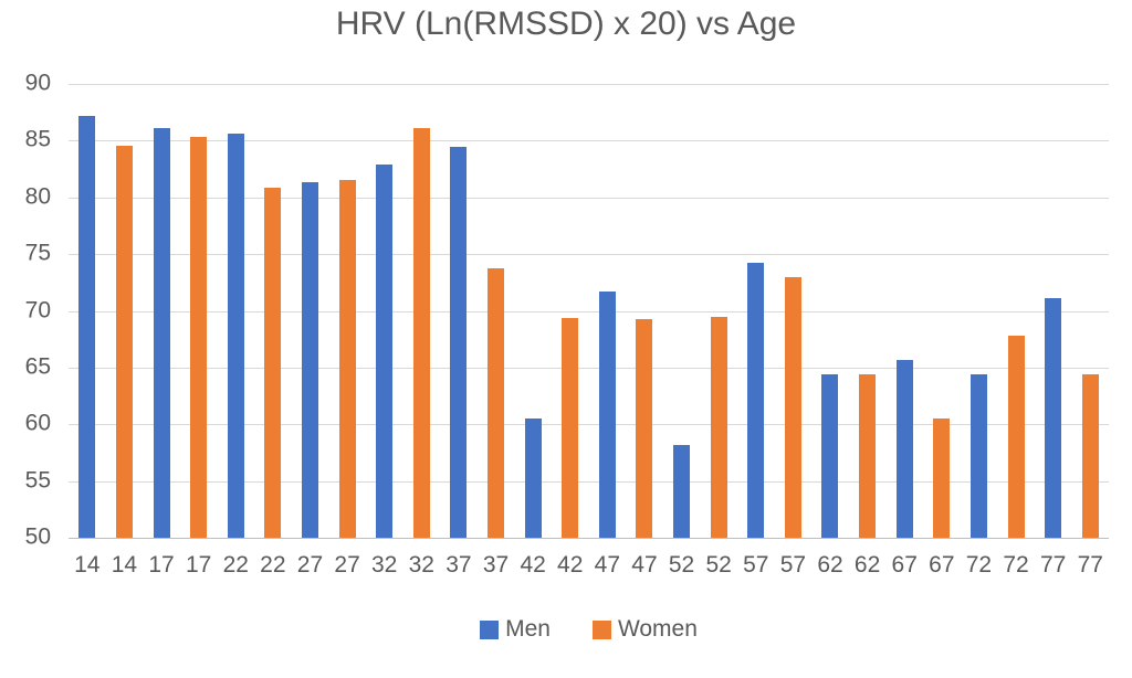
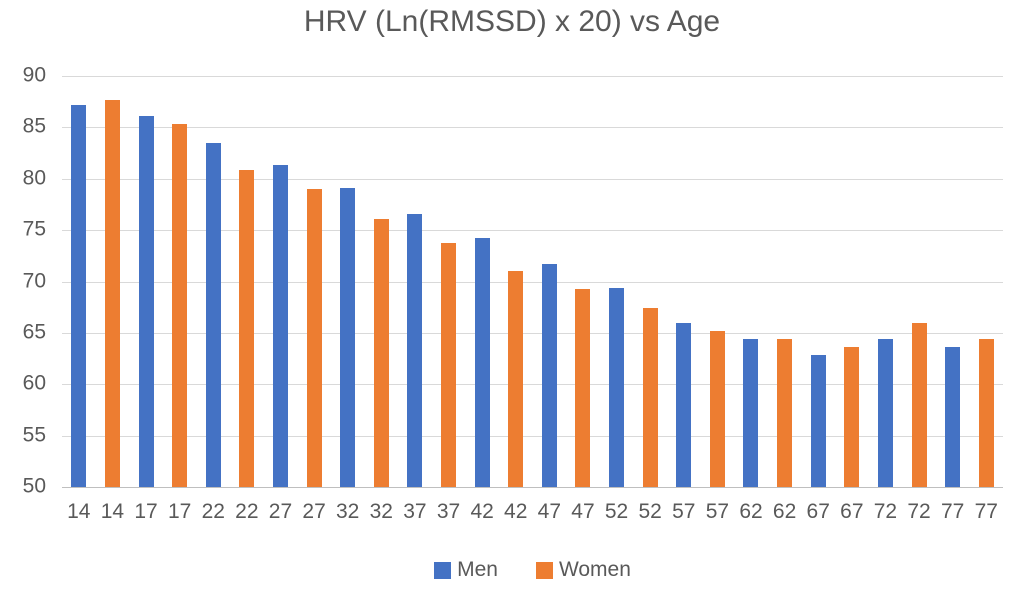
Women/14: 84.6 -> 87.7
Men/22: 85.6 -> 83.5
Women/27: 81.5 -> 79.0
Men/32: 82.9 -> 79.1
Women/32: 86.1 -> 76.1
Men/37: 84.5 -> 76.6
Men/42: 60.5 -> 74.2
Women/42: 69.4 -> 71.0
Men/52: 58.2 -> 69.4
Women/52: 69.5 -> 67.4
Men/57: 74.2 -> 66.0
Women/57: 73.0 -> 65.2
Men/67: 65.7 -> 62.8
Women/67: 60.5 -> 63.6
Women/72: 67.8 -> 66.0
Men/77: 71.1 -> 63.6
